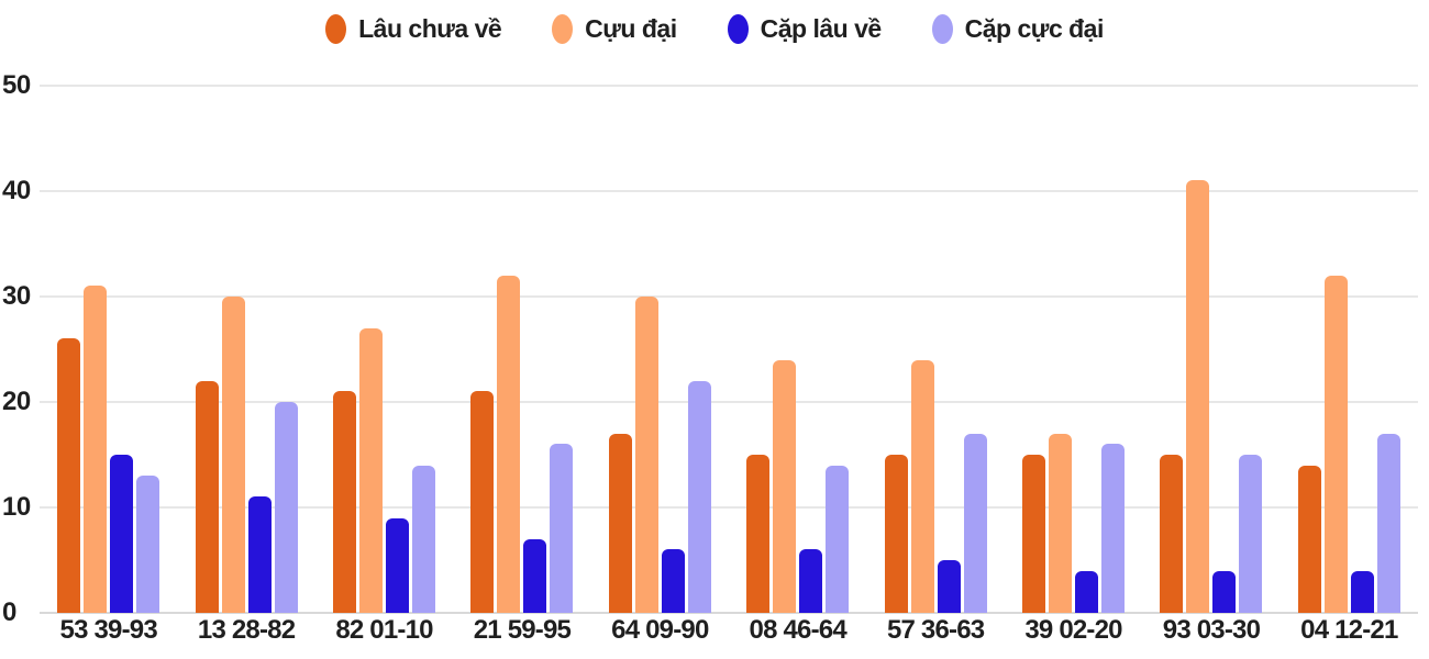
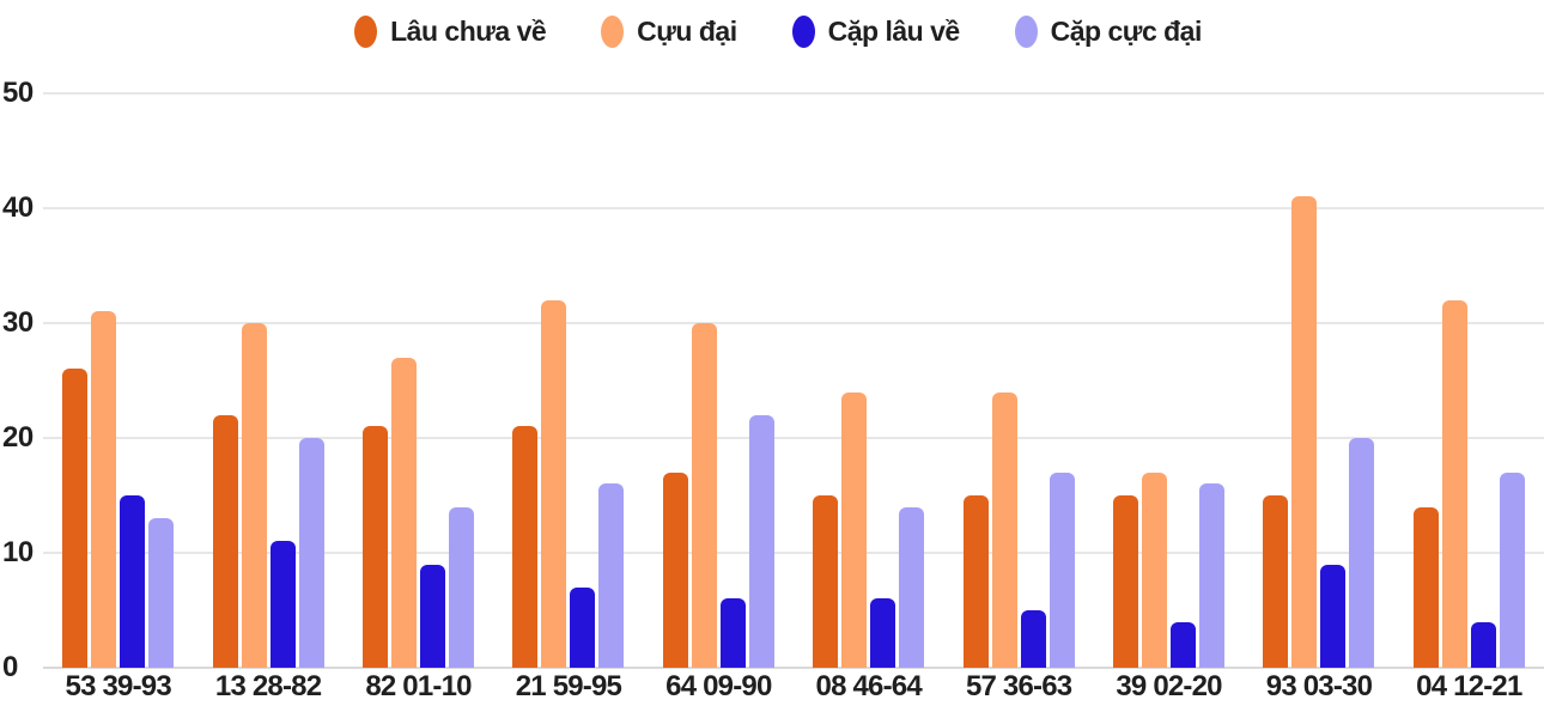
Cặp lâu về/93 03-30: 4 -> 9
Cặp cực đại/93 03-30: 15 -> 20
